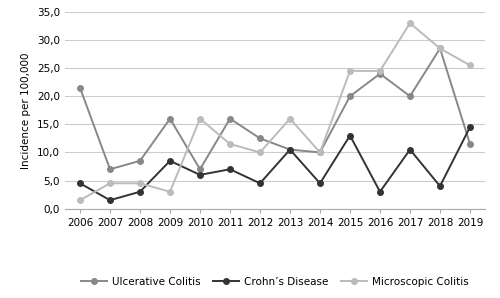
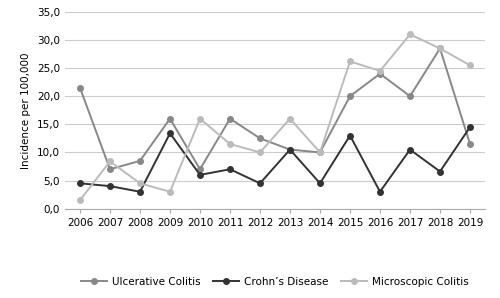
Crohn’s Disease/2007: 1,5 -> 4,0
Microscopic Colitis/2007: 4,5 -> 8,4
Crohn’s Disease/2009: 8,5 -> 13,4
Microscopic Colitis/2015: 24,5 -> 26,2
Microscopic Colitis/2017: 33,0 -> 31,0
Crohn’s Disease/2018: 4,0 -> 6,6
